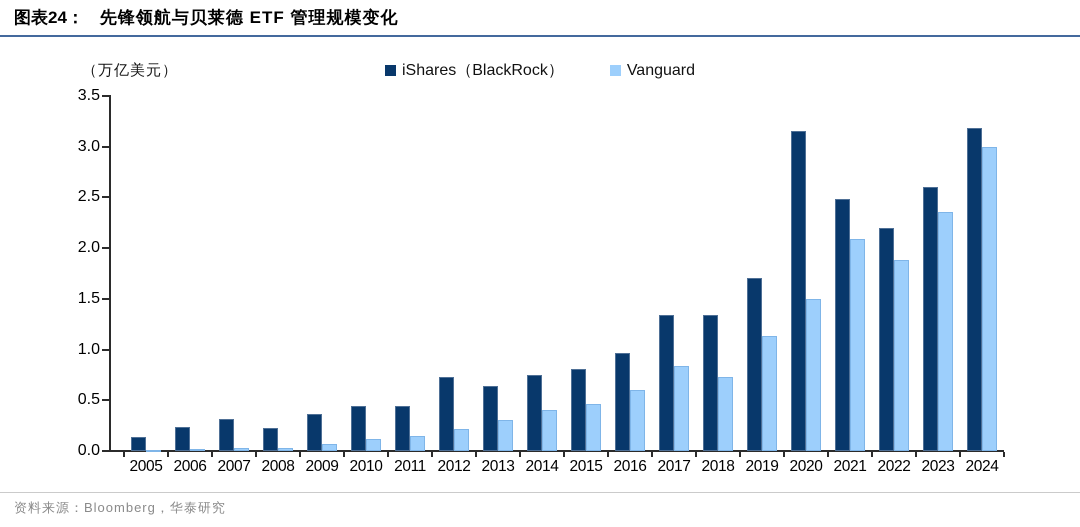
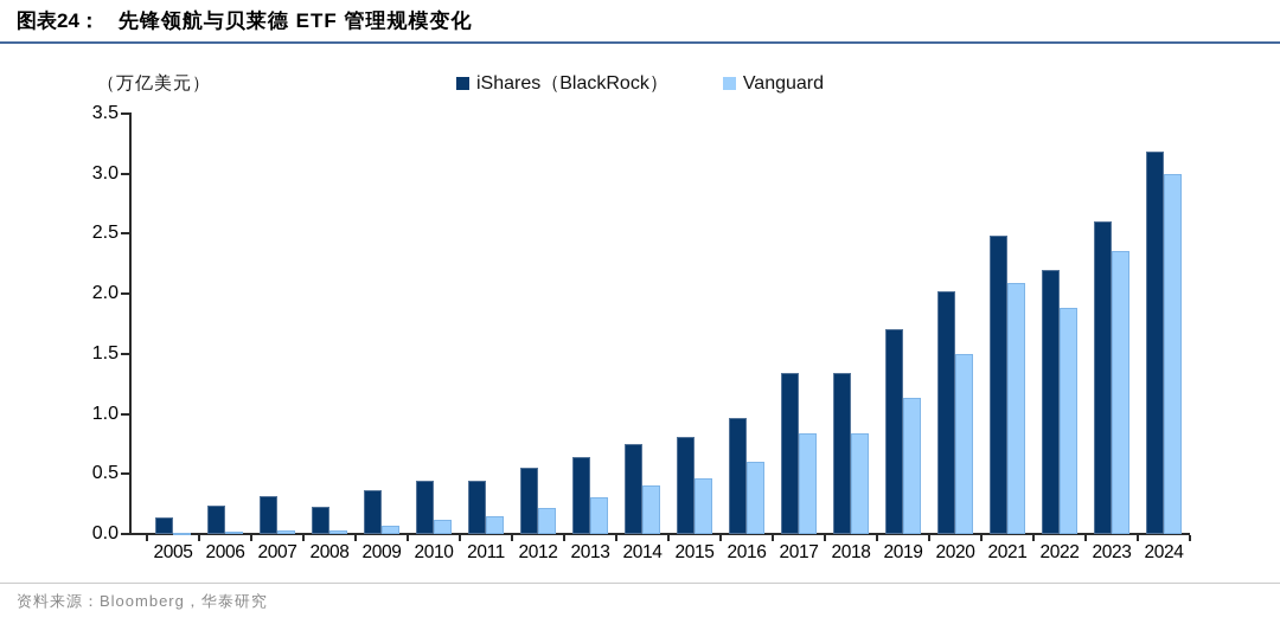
iShares（BlackRock）/2012: 0.73 -> 0.55
Vanguard/2018: 0.73 -> 0.84
iShares（BlackRock）/2020: 3.15 -> 2.02
